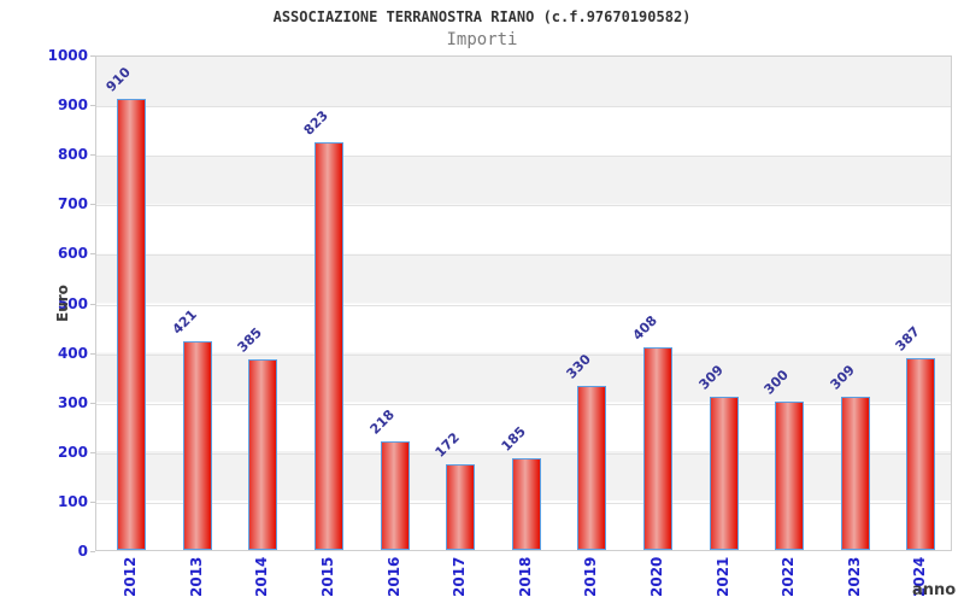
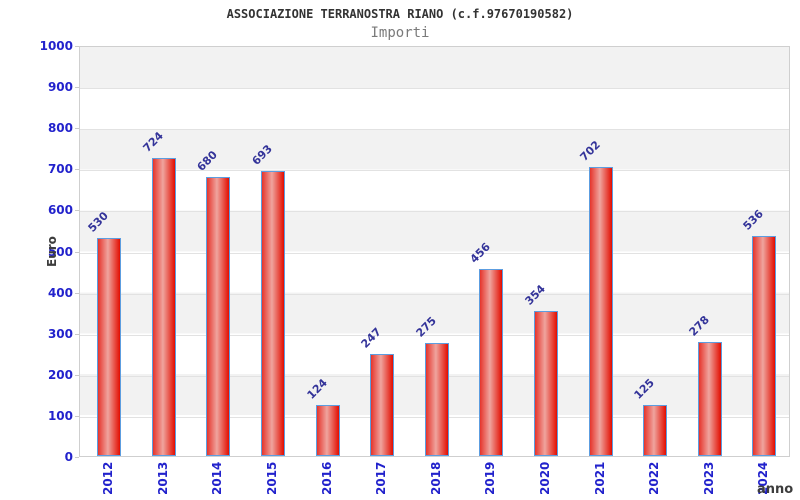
2012: 910 -> 530
2013: 421 -> 724
2014: 385 -> 680
2015: 823 -> 693
2016: 218 -> 124
2017: 172 -> 247
2018: 185 -> 275
2019: 330 -> 456
2020: 408 -> 354
2021: 309 -> 702
2022: 300 -> 125
2023: 309 -> 278
2024: 387 -> 536
